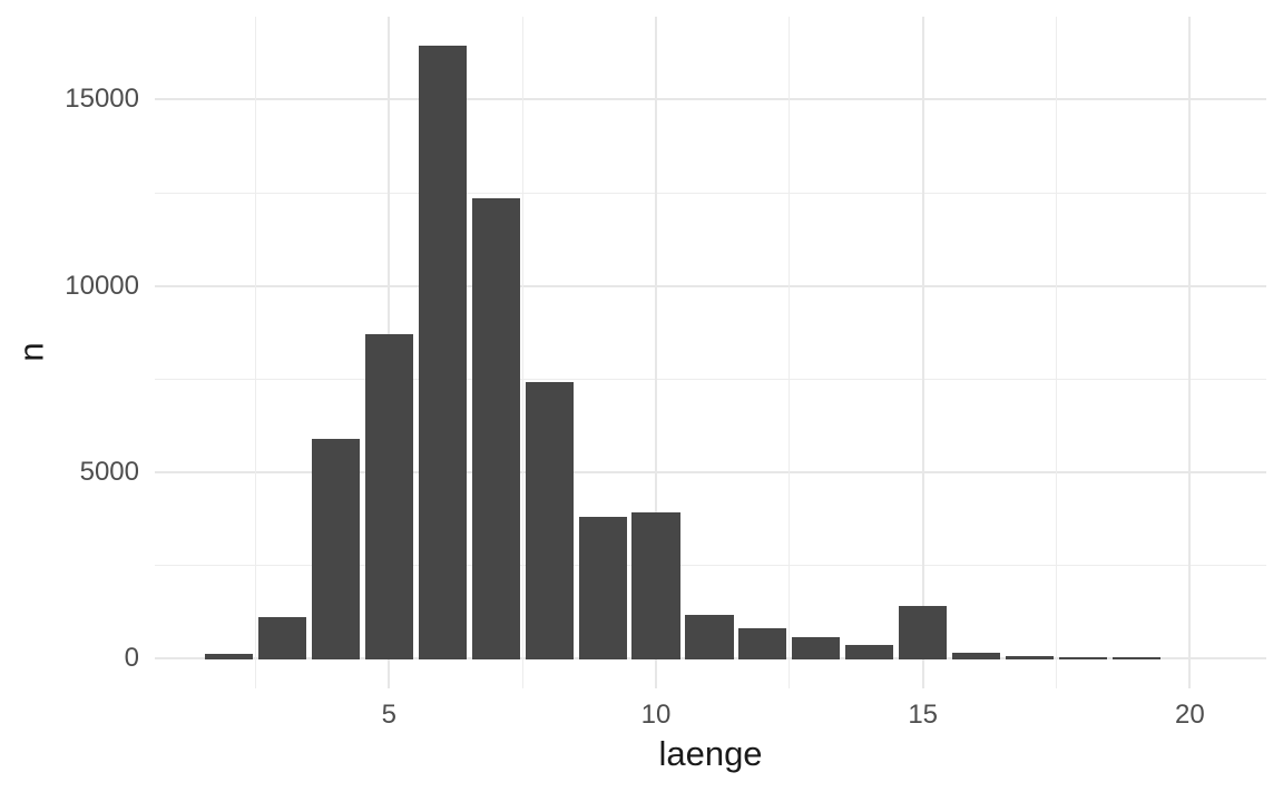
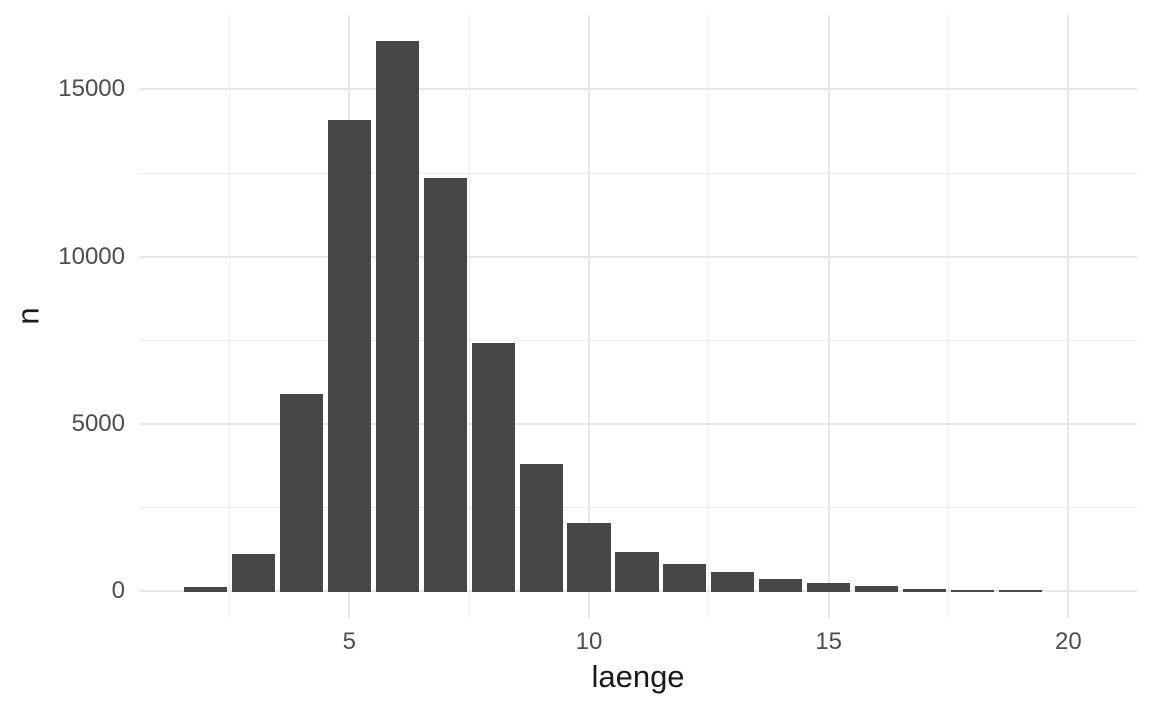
5: 8700 -> 14100
10: 3900 -> 2000
15: 1400 -> 200
